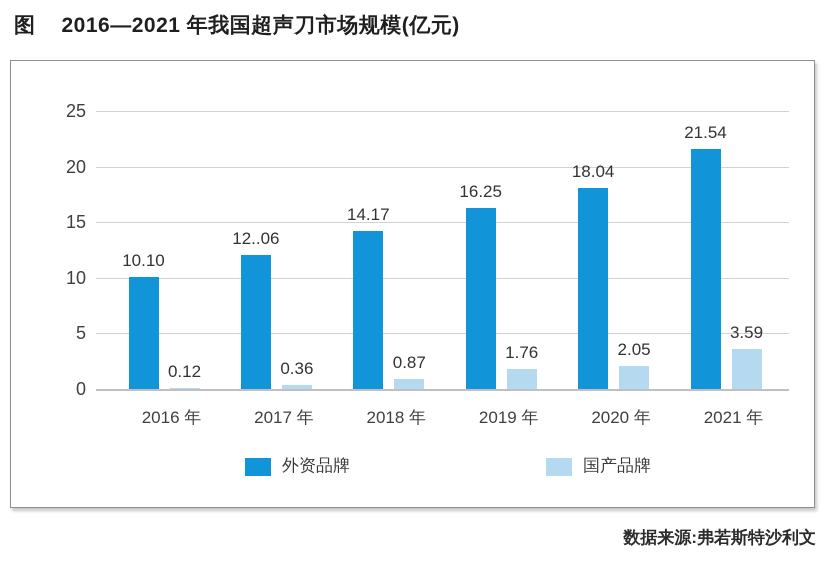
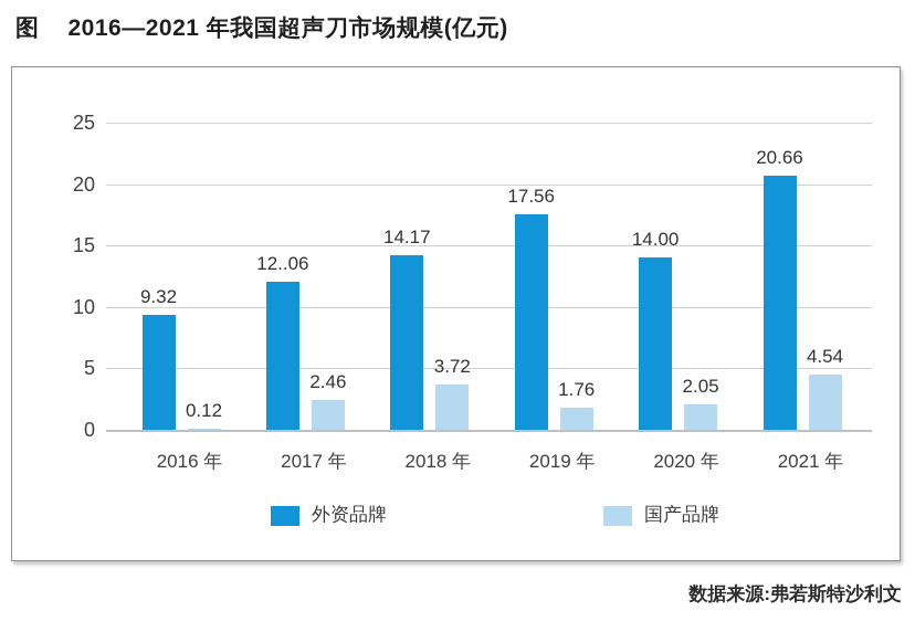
外资品牌/2016 年: 10.10 -> 9.32
国产品牌/2017 年: 0.36 -> 2.46
国产品牌/2018 年: 0.87 -> 3.72
外资品牌/2019 年: 16.25 -> 17.56
外资品牌/2020 年: 18.04 -> 14.00
外资品牌/2021 年: 21.54 -> 20.66
国产品牌/2021 年: 3.59 -> 4.54
